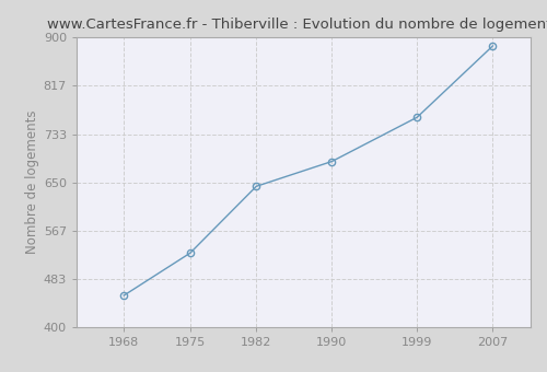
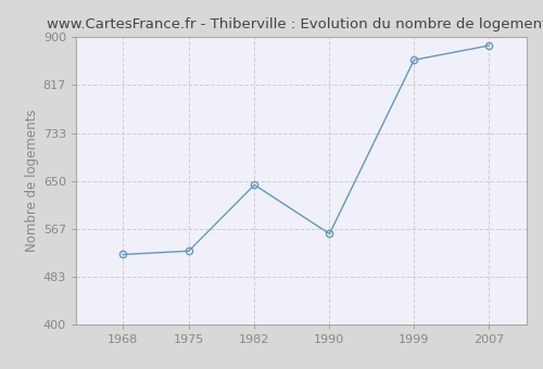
1968: 455 -> 522
1990: 686 -> 558
1999: 762 -> 860
